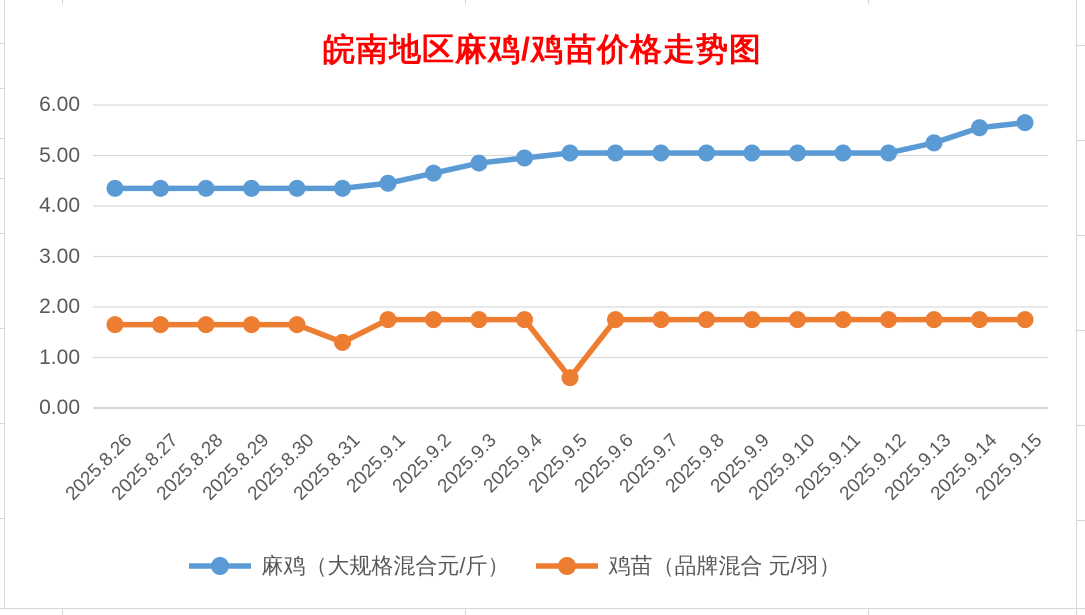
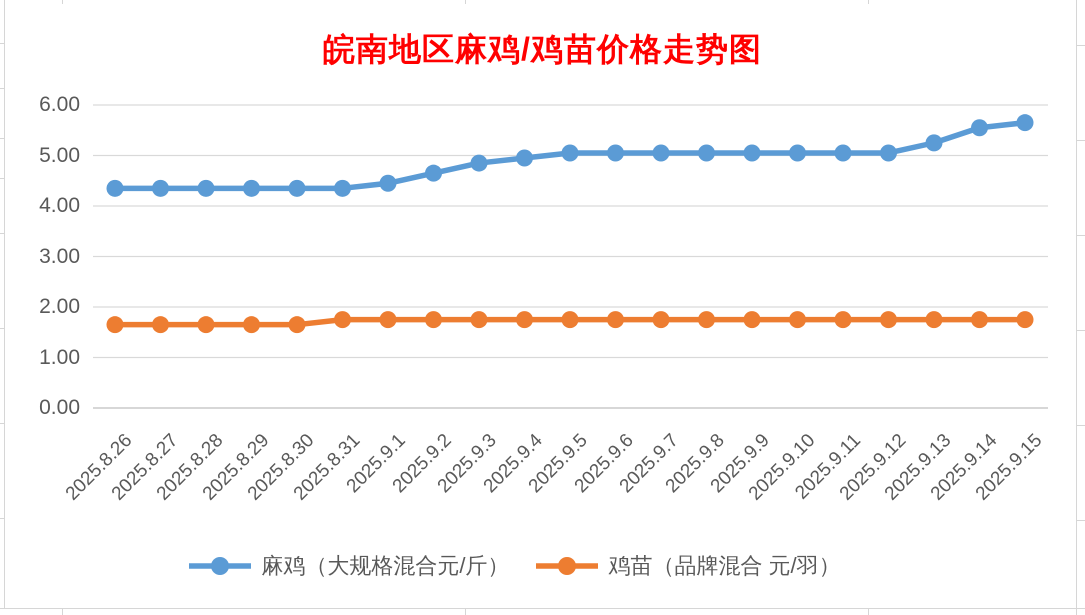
鸡苗（品牌混合 元/羽）/2025.8.31: 1.3 -> 1.8
鸡苗（品牌混合 元/羽）/2025.9.5: 0.6 -> 1.8
